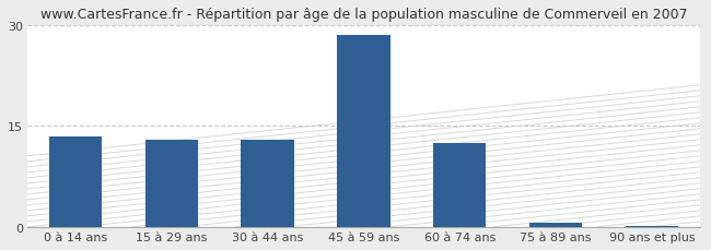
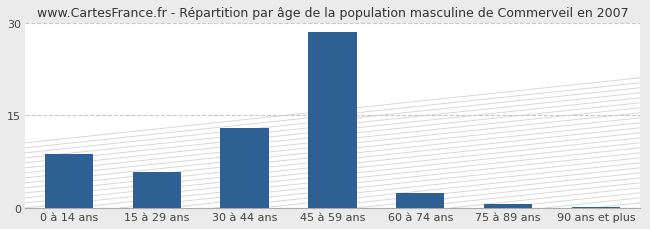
0 à 14 ans: 13.5 -> 8.8
15 à 29 ans: 13.0 -> 5.8
60 à 74 ans: 12.5 -> 2.4
